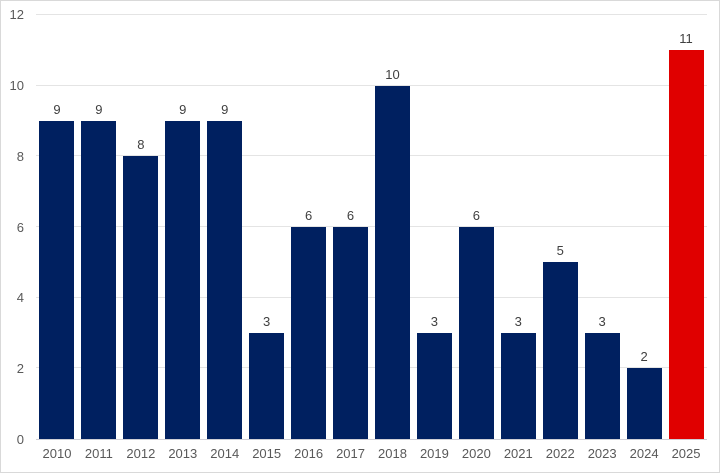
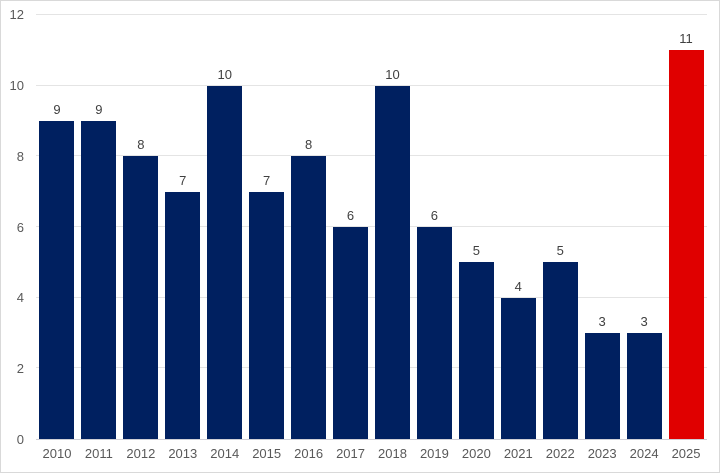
2013: 9 -> 7
2014: 9 -> 10
2015: 3 -> 7
2016: 6 -> 8
2019: 3 -> 6
2020: 6 -> 5
2021: 3 -> 4
2024: 2 -> 3
